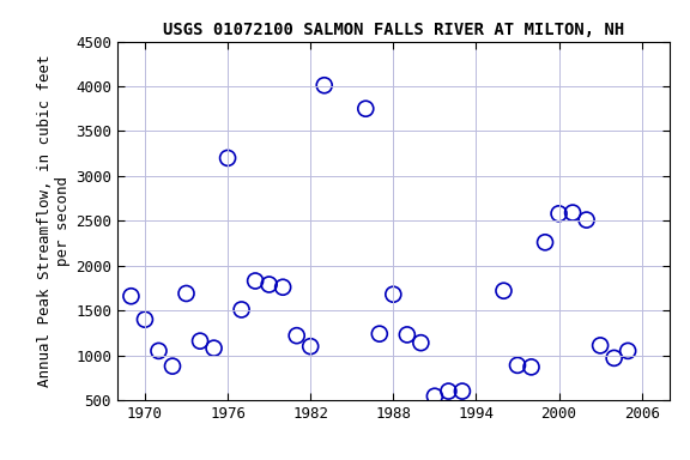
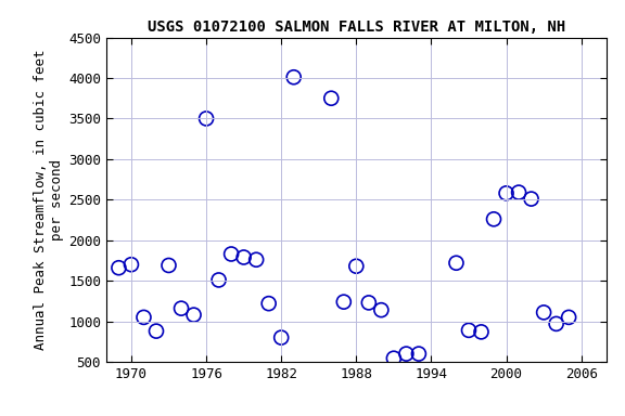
1970: 1400 -> 1700
1976: 3200 -> 3500
1982: 1100 -> 800
